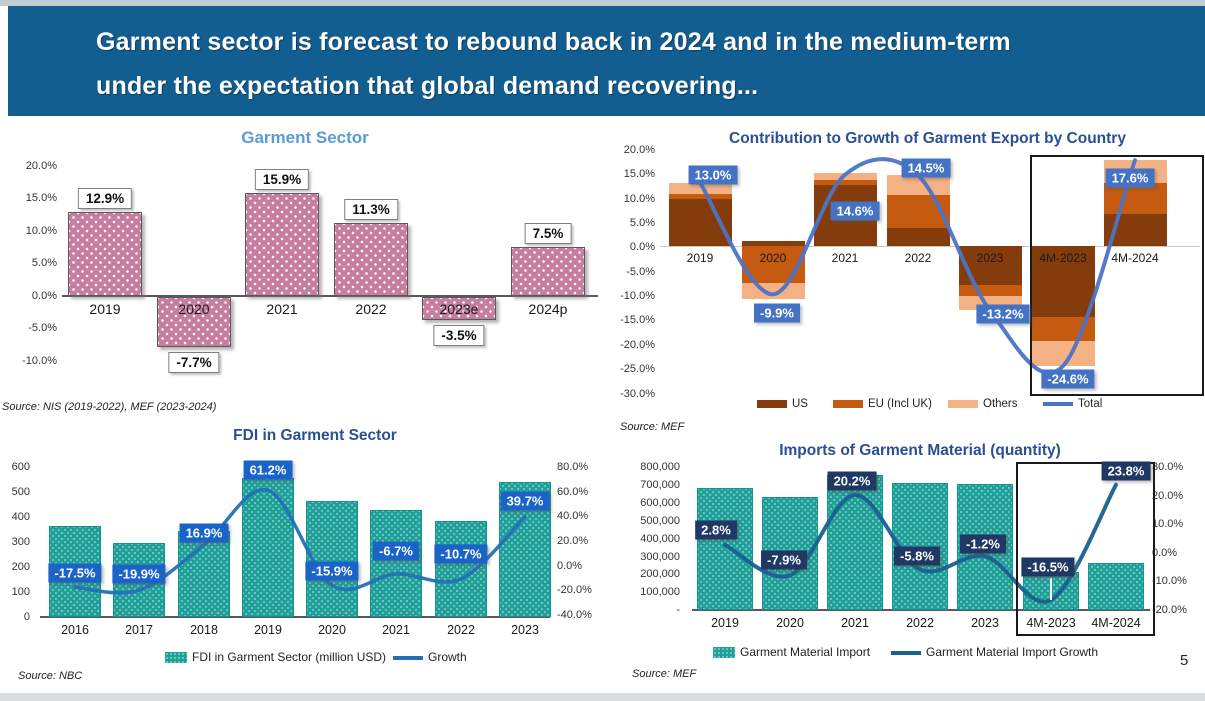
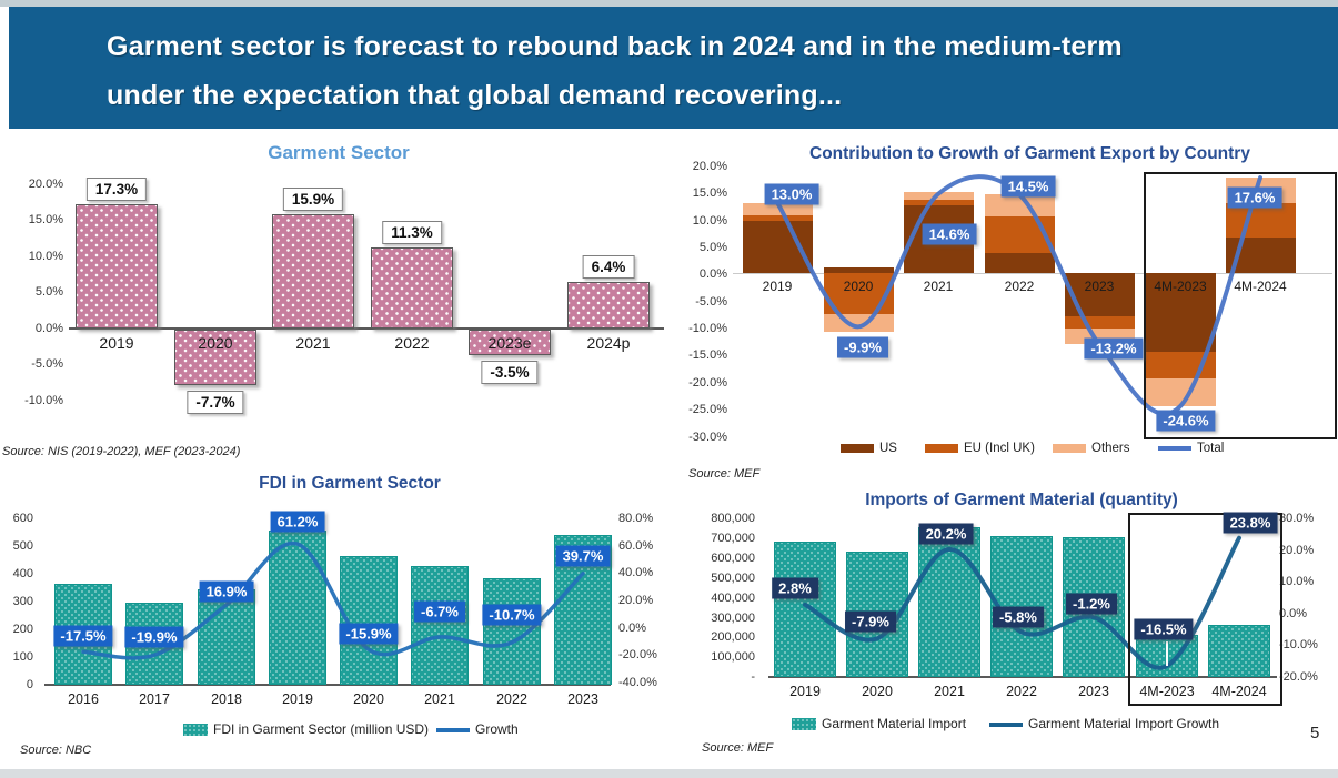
Garment Sector/2019: 12.9% -> 17.3%
Garment Sector/2024p: 7.5% -> 6.4%
